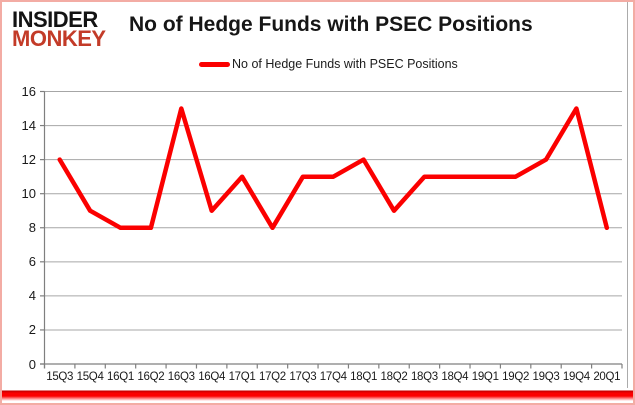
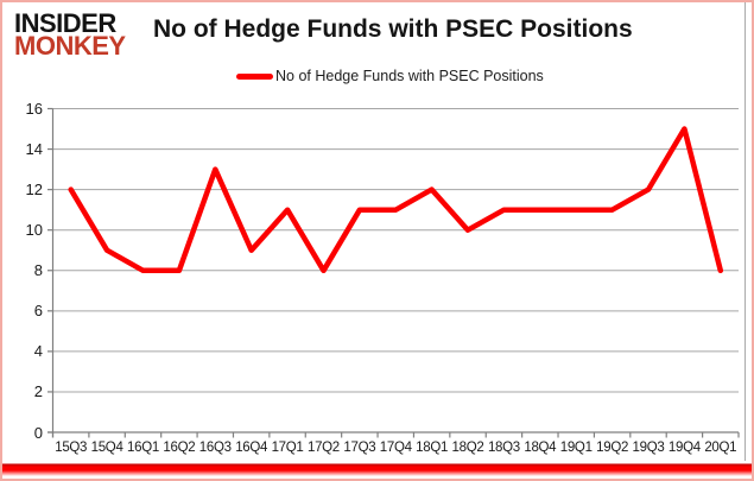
16Q3: 15 -> 13
18Q2: 9 -> 10
